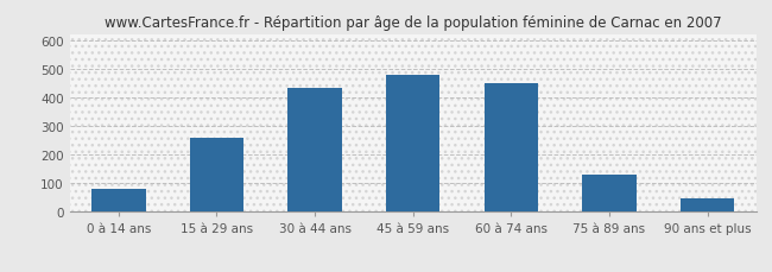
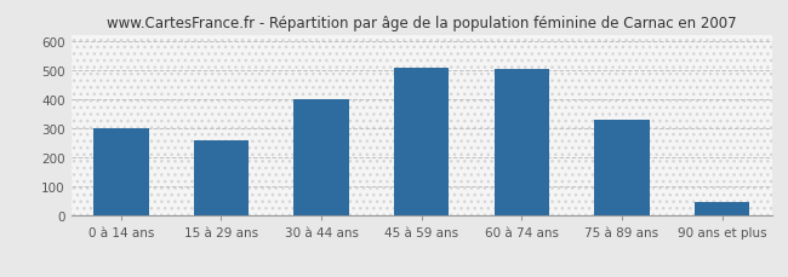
0 à 14 ans: 80 -> 300
30 à 44 ans: 435 -> 400
45 à 59 ans: 480 -> 507
60 à 74 ans: 450 -> 503
75 à 89 ans: 130 -> 329
